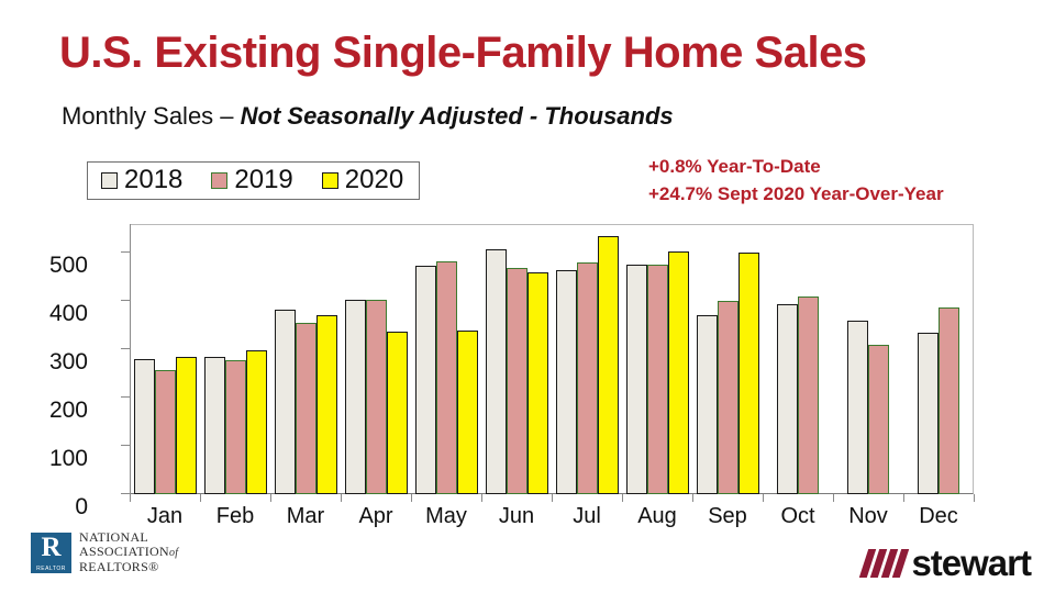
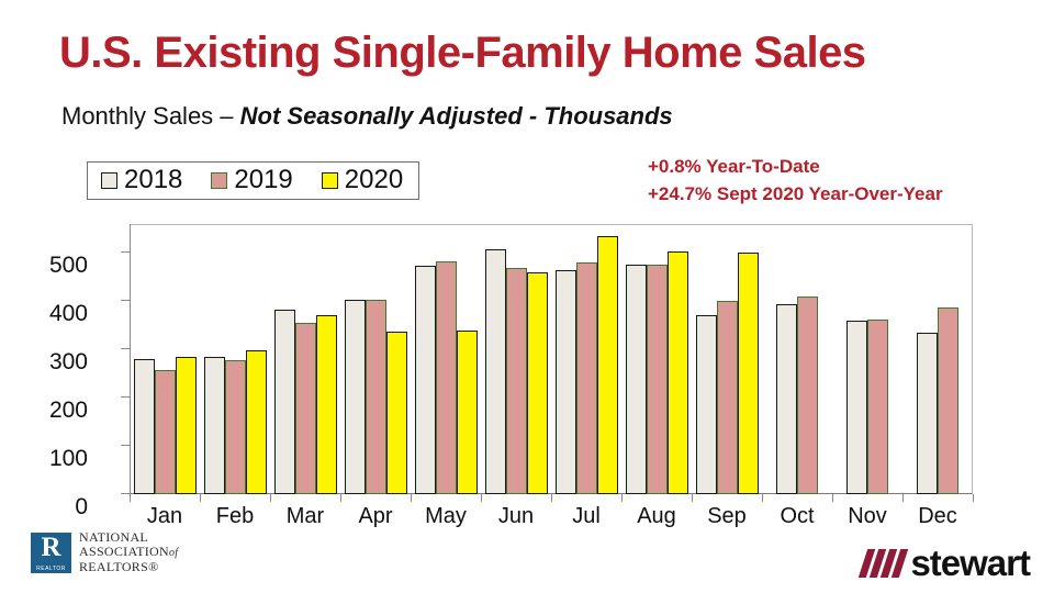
2019/Nov: 310 -> 360
